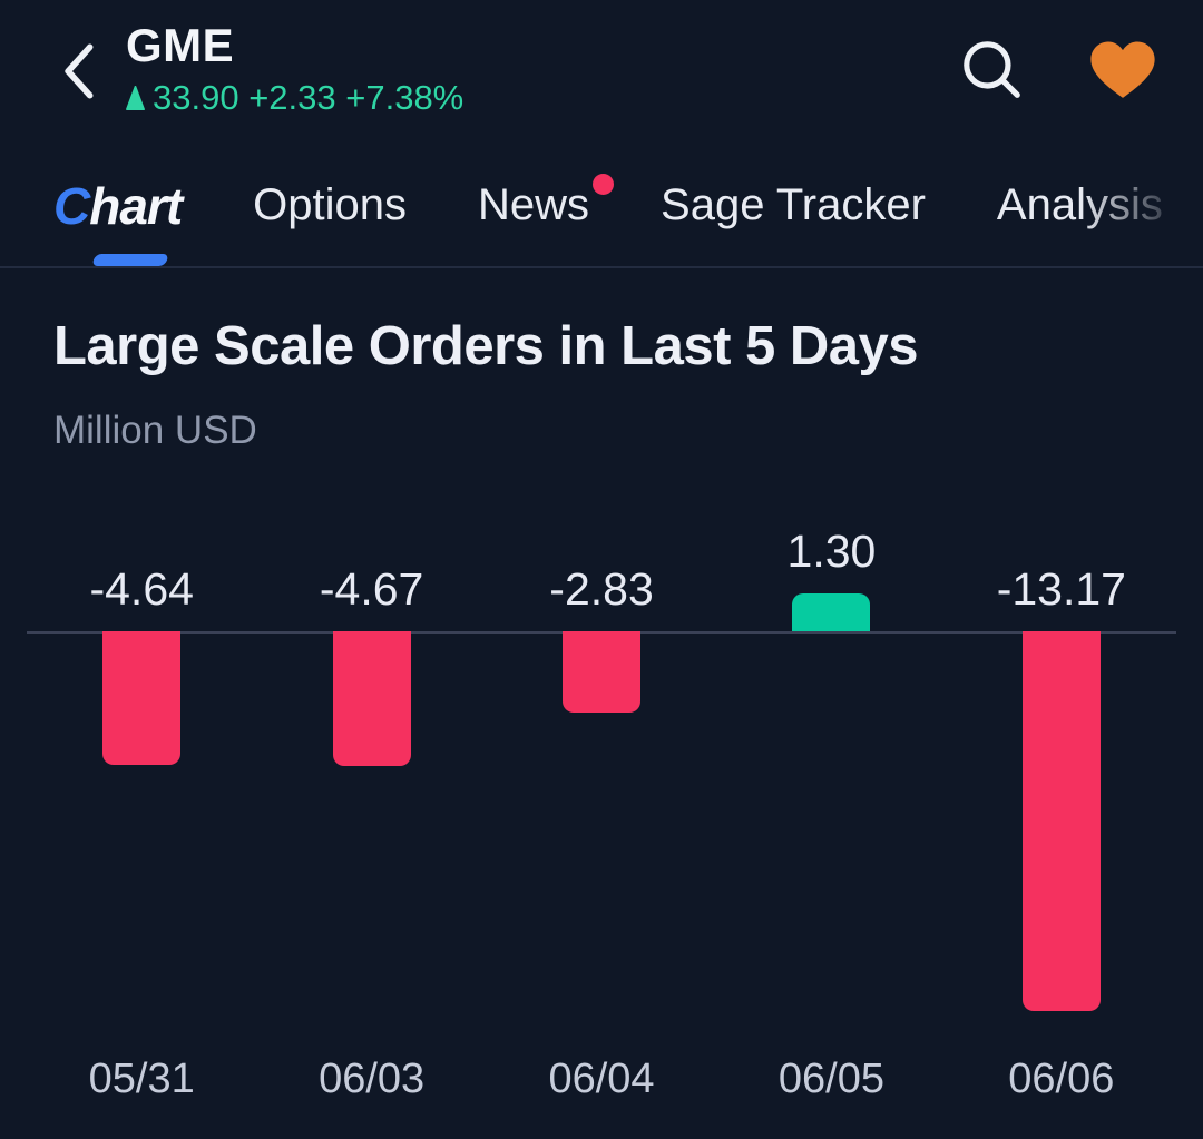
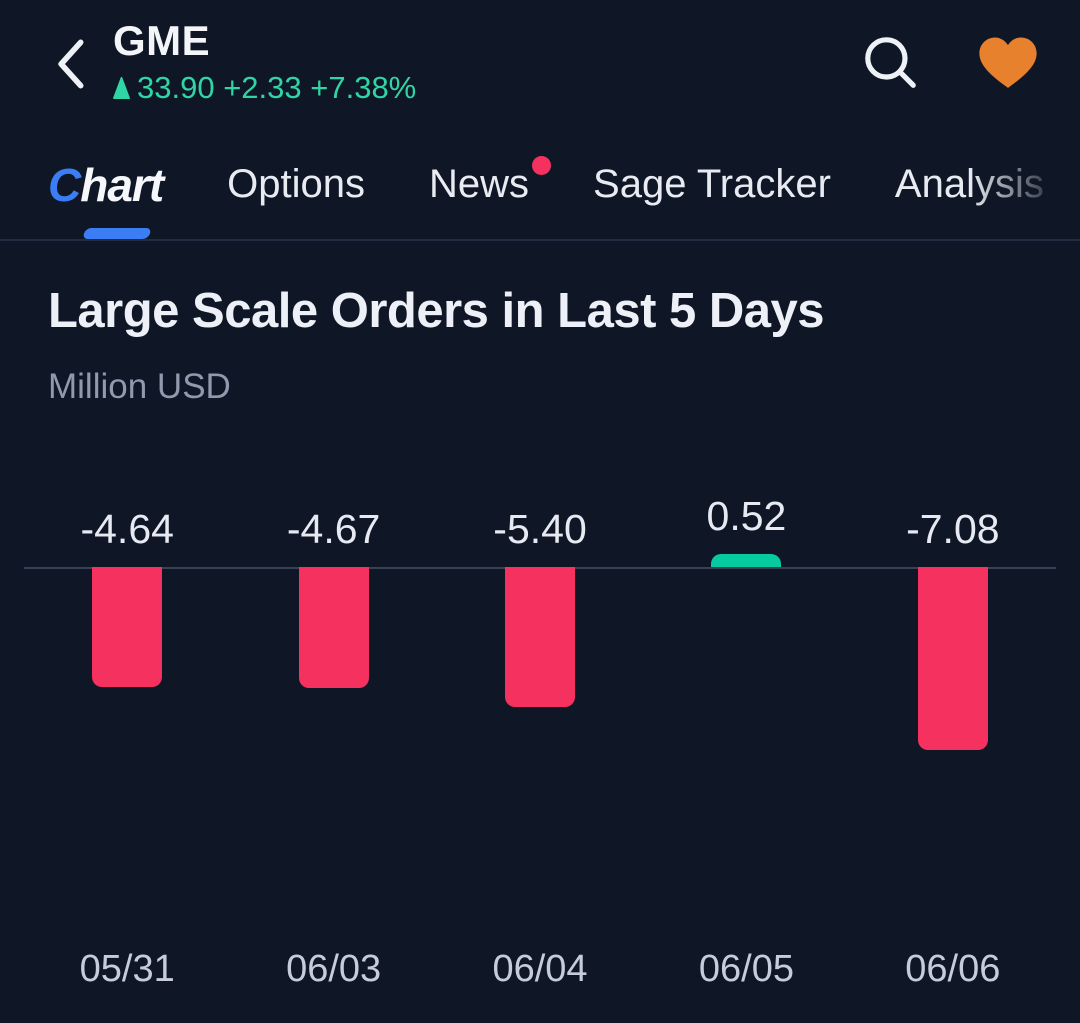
06/04: -2.83 -> -5.40
06/05: 1.30 -> 0.52
06/06: -13.17 -> -7.08
